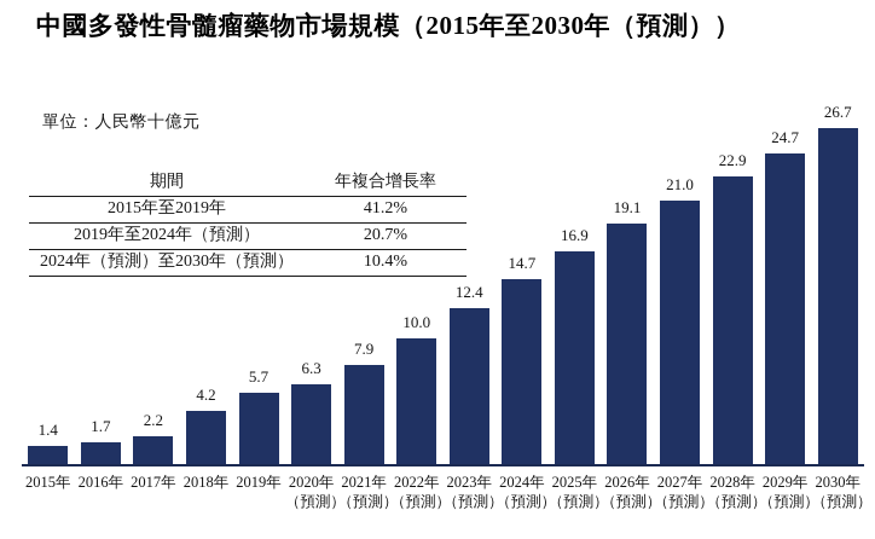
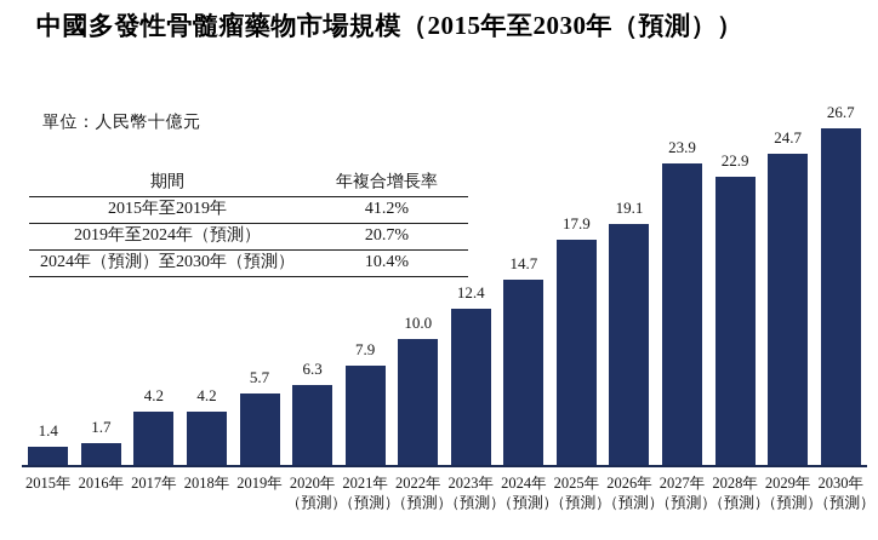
2017年: 2.2 -> 4.2
2025年: 16.9 -> 17.9
2027年: 21.0 -> 23.9
